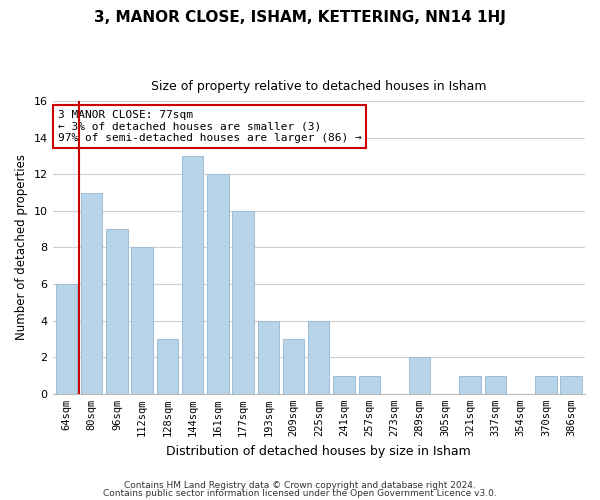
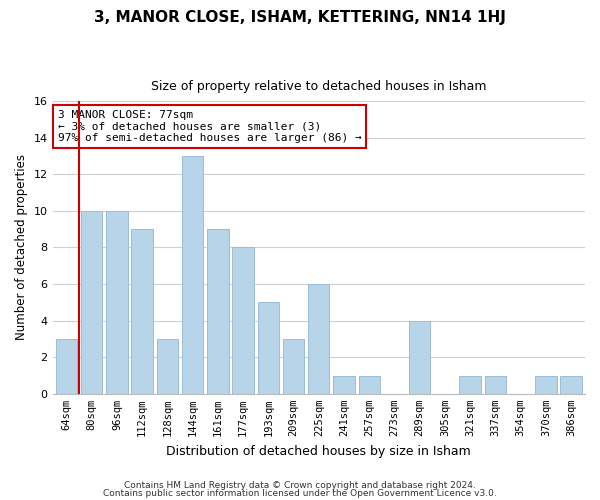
64sqm: 6 -> 3
80sqm: 11 -> 10
96sqm: 9 -> 10
112sqm: 8 -> 9
161sqm: 12 -> 9
177sqm: 10 -> 8
193sqm: 4 -> 5
225sqm: 4 -> 6
289sqm: 2 -> 4
